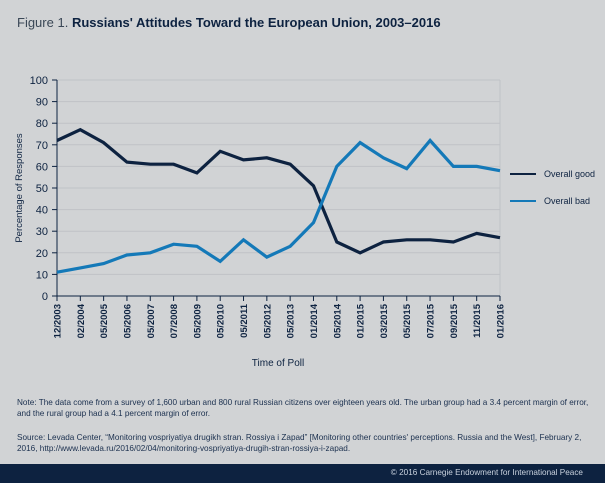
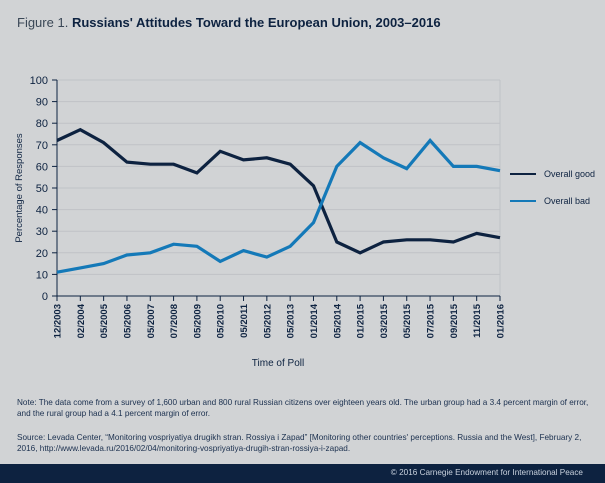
Overall bad/05/2011: 26 -> 21
